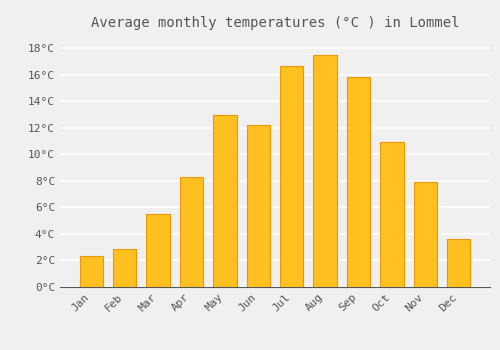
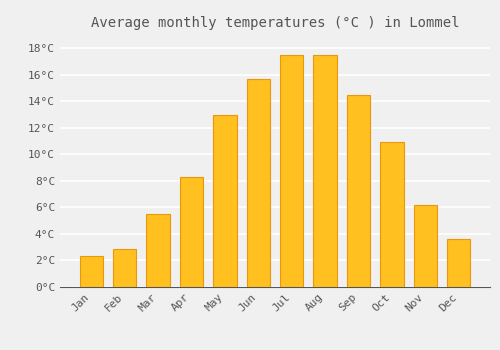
Jun: 12.2°C -> 15.7°C
Jul: 16.7°C -> 17.5°C
Sep: 15.8°C -> 14.5°C
Nov: 7.9°C -> 6.2°C
